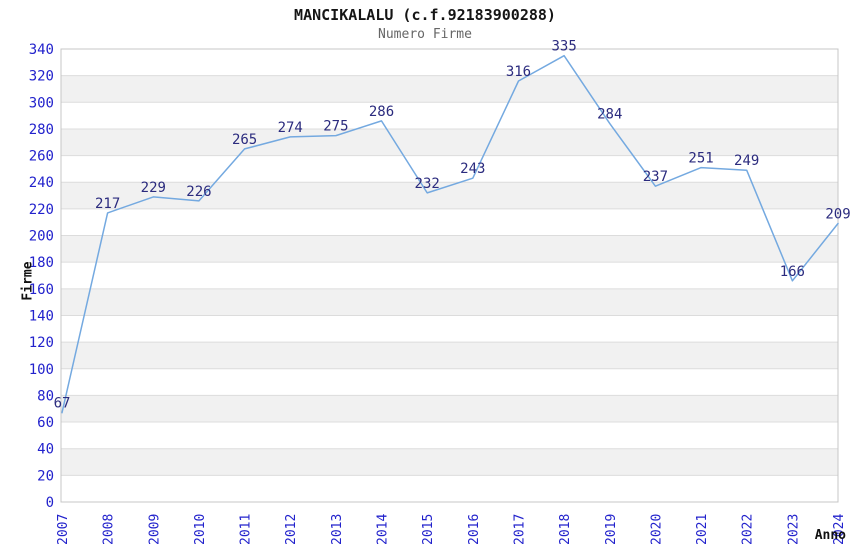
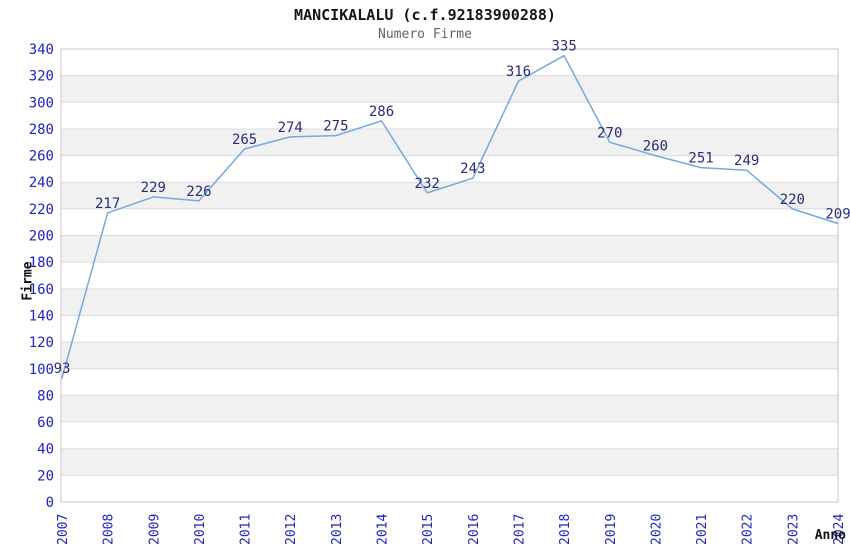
2007: 67 -> 93
2019: 284 -> 270
2020: 237 -> 260
2023: 166 -> 220
